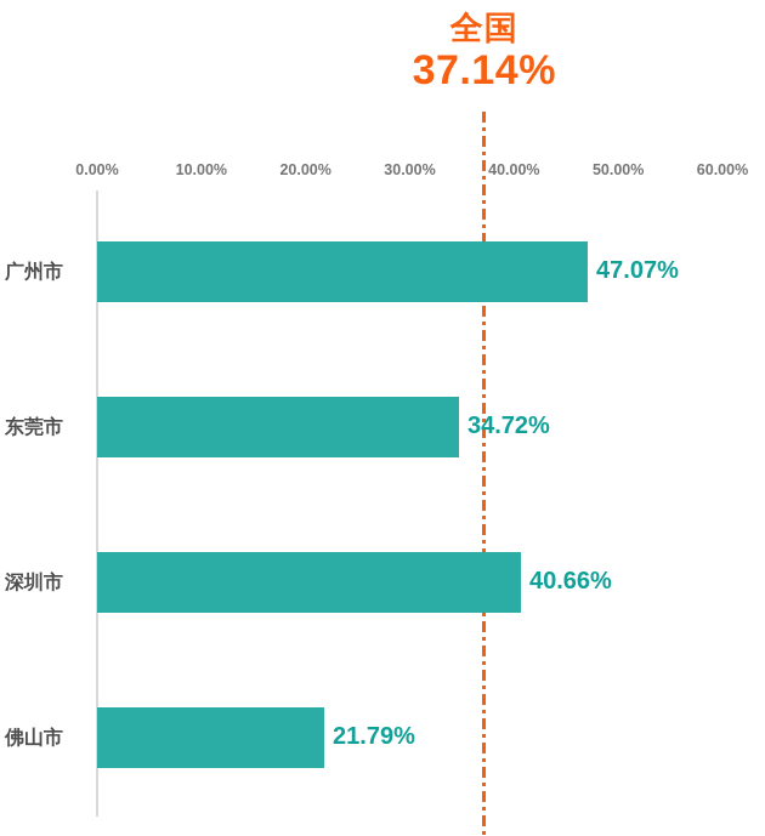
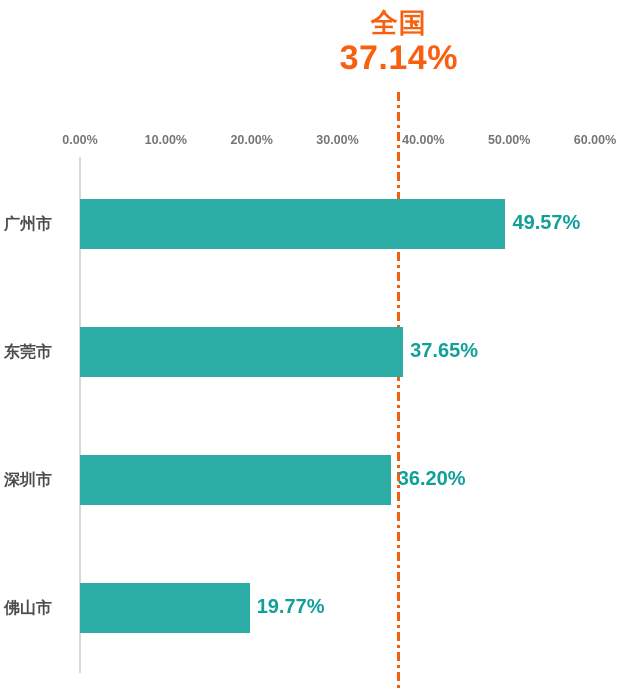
广州市: 47.07% -> 49.57%
东莞市: 34.72% -> 37.65%
深圳市: 40.66% -> 36.20%
佛山市: 21.79% -> 19.77%
